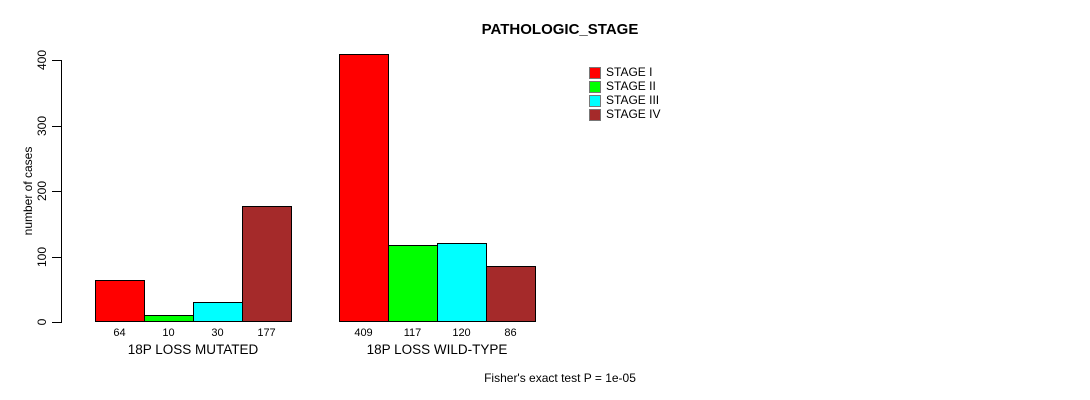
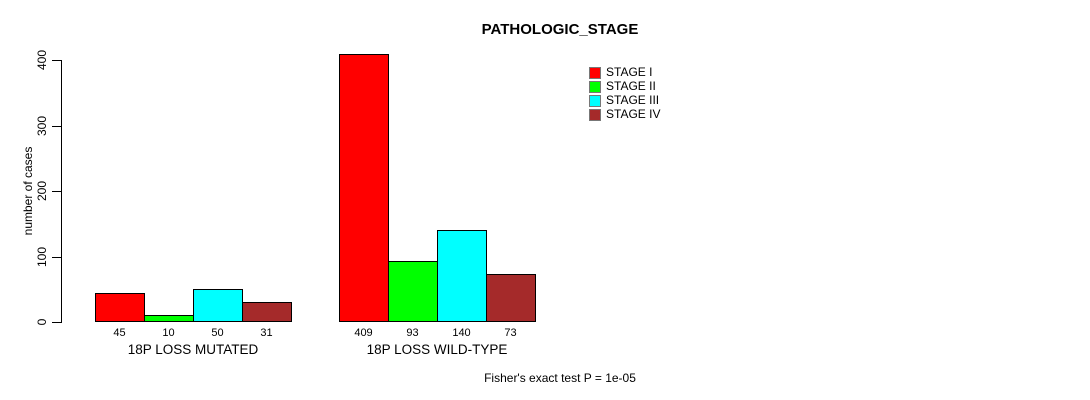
STAGE I/18P LOSS MUTATED: 64 -> 45
STAGE III/18P LOSS MUTATED: 30 -> 50
STAGE IV/18P LOSS MUTATED: 177 -> 31
STAGE II/18P LOSS WILD-TYPE: 117 -> 93
STAGE III/18P LOSS WILD-TYPE: 120 -> 140
STAGE IV/18P LOSS WILD-TYPE: 86 -> 73
